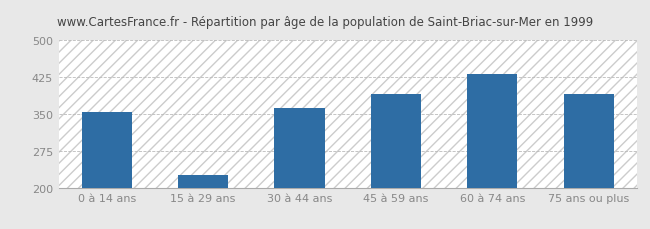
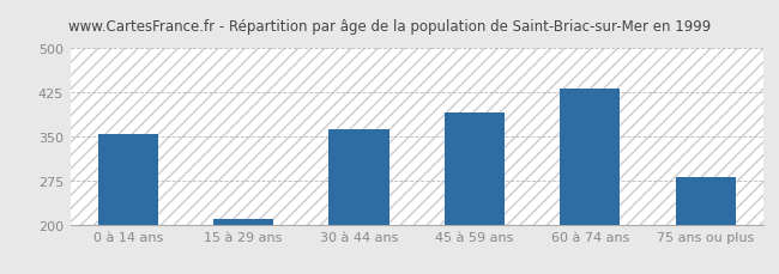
15 à 29 ans: 225 -> 210
75 ans ou plus: 390 -> 280
